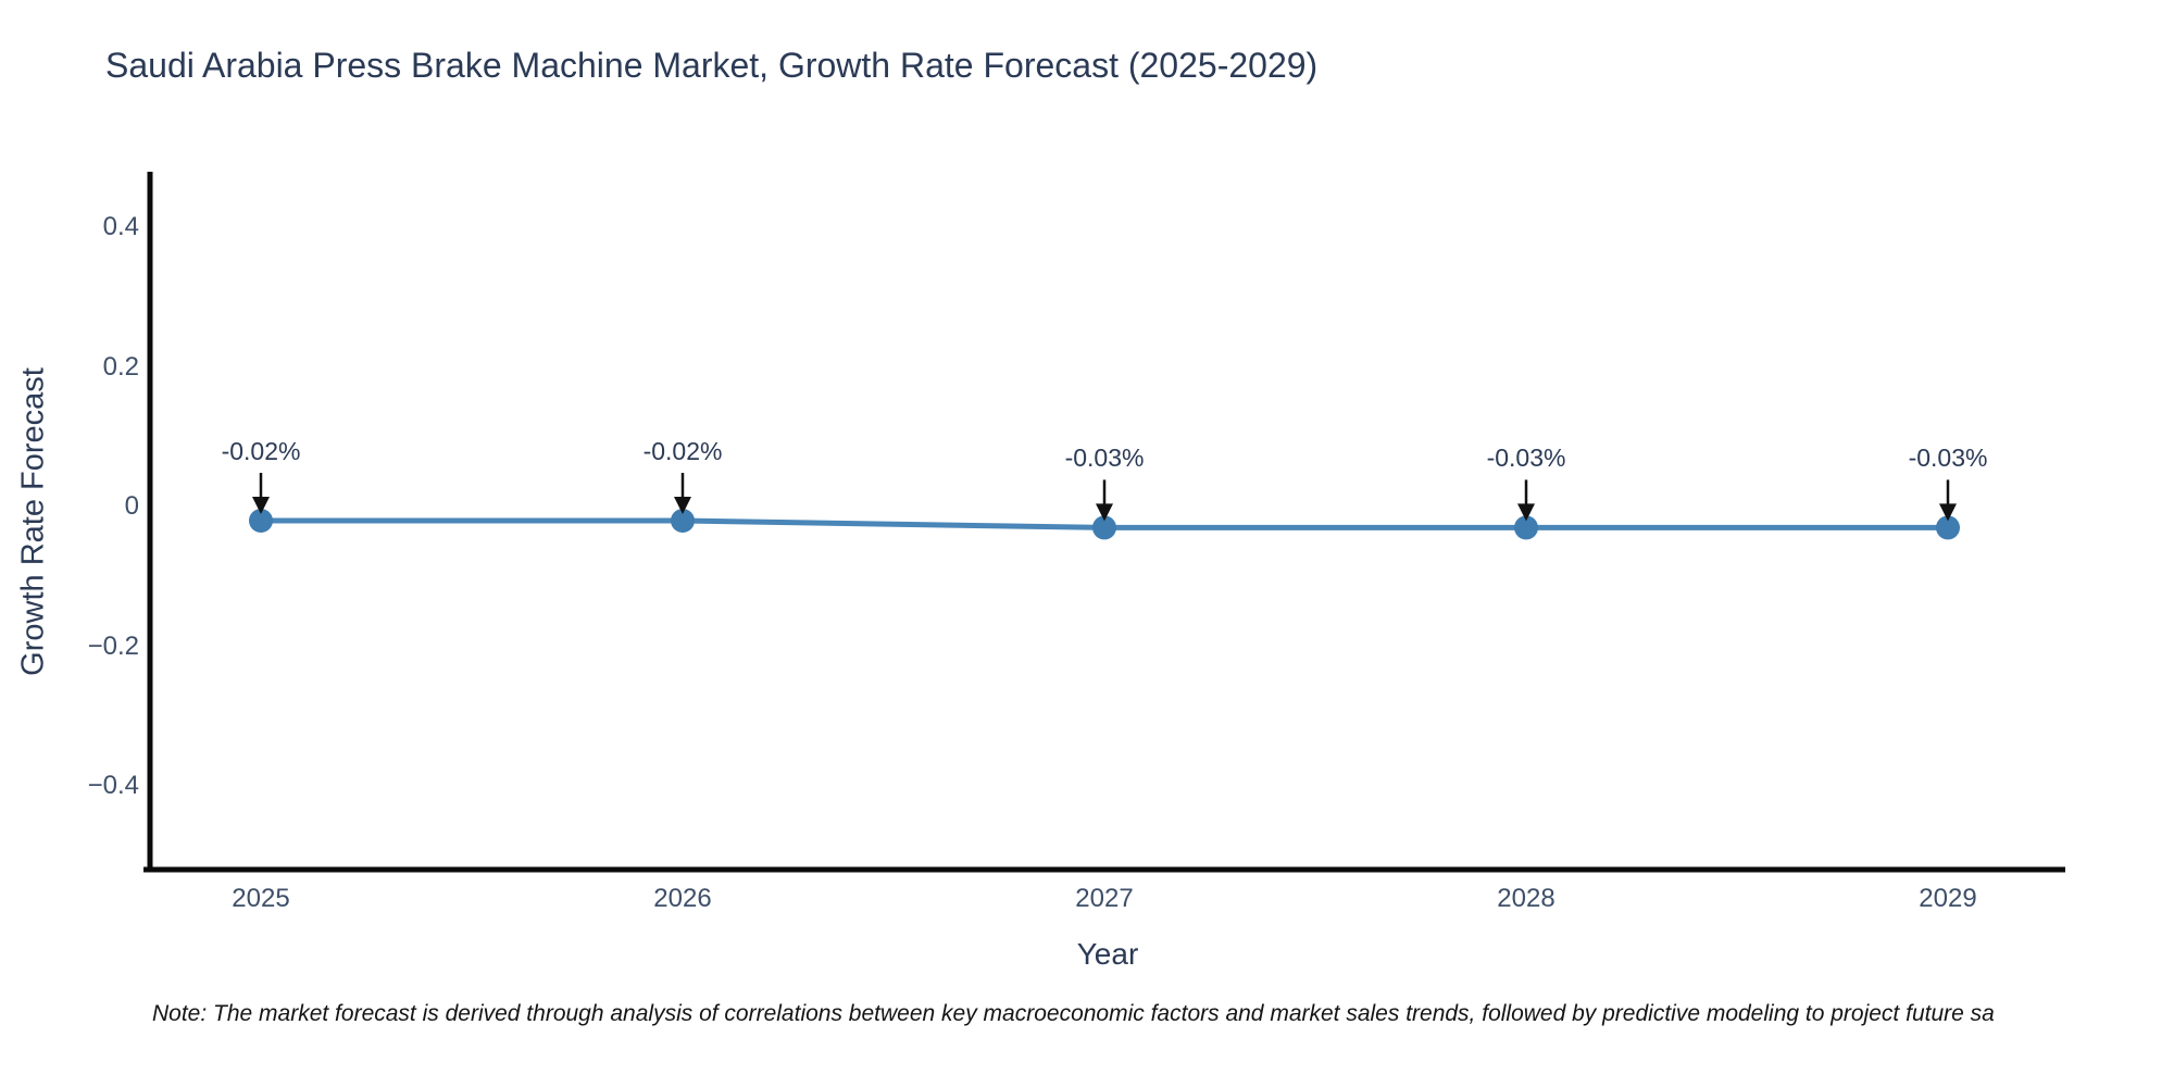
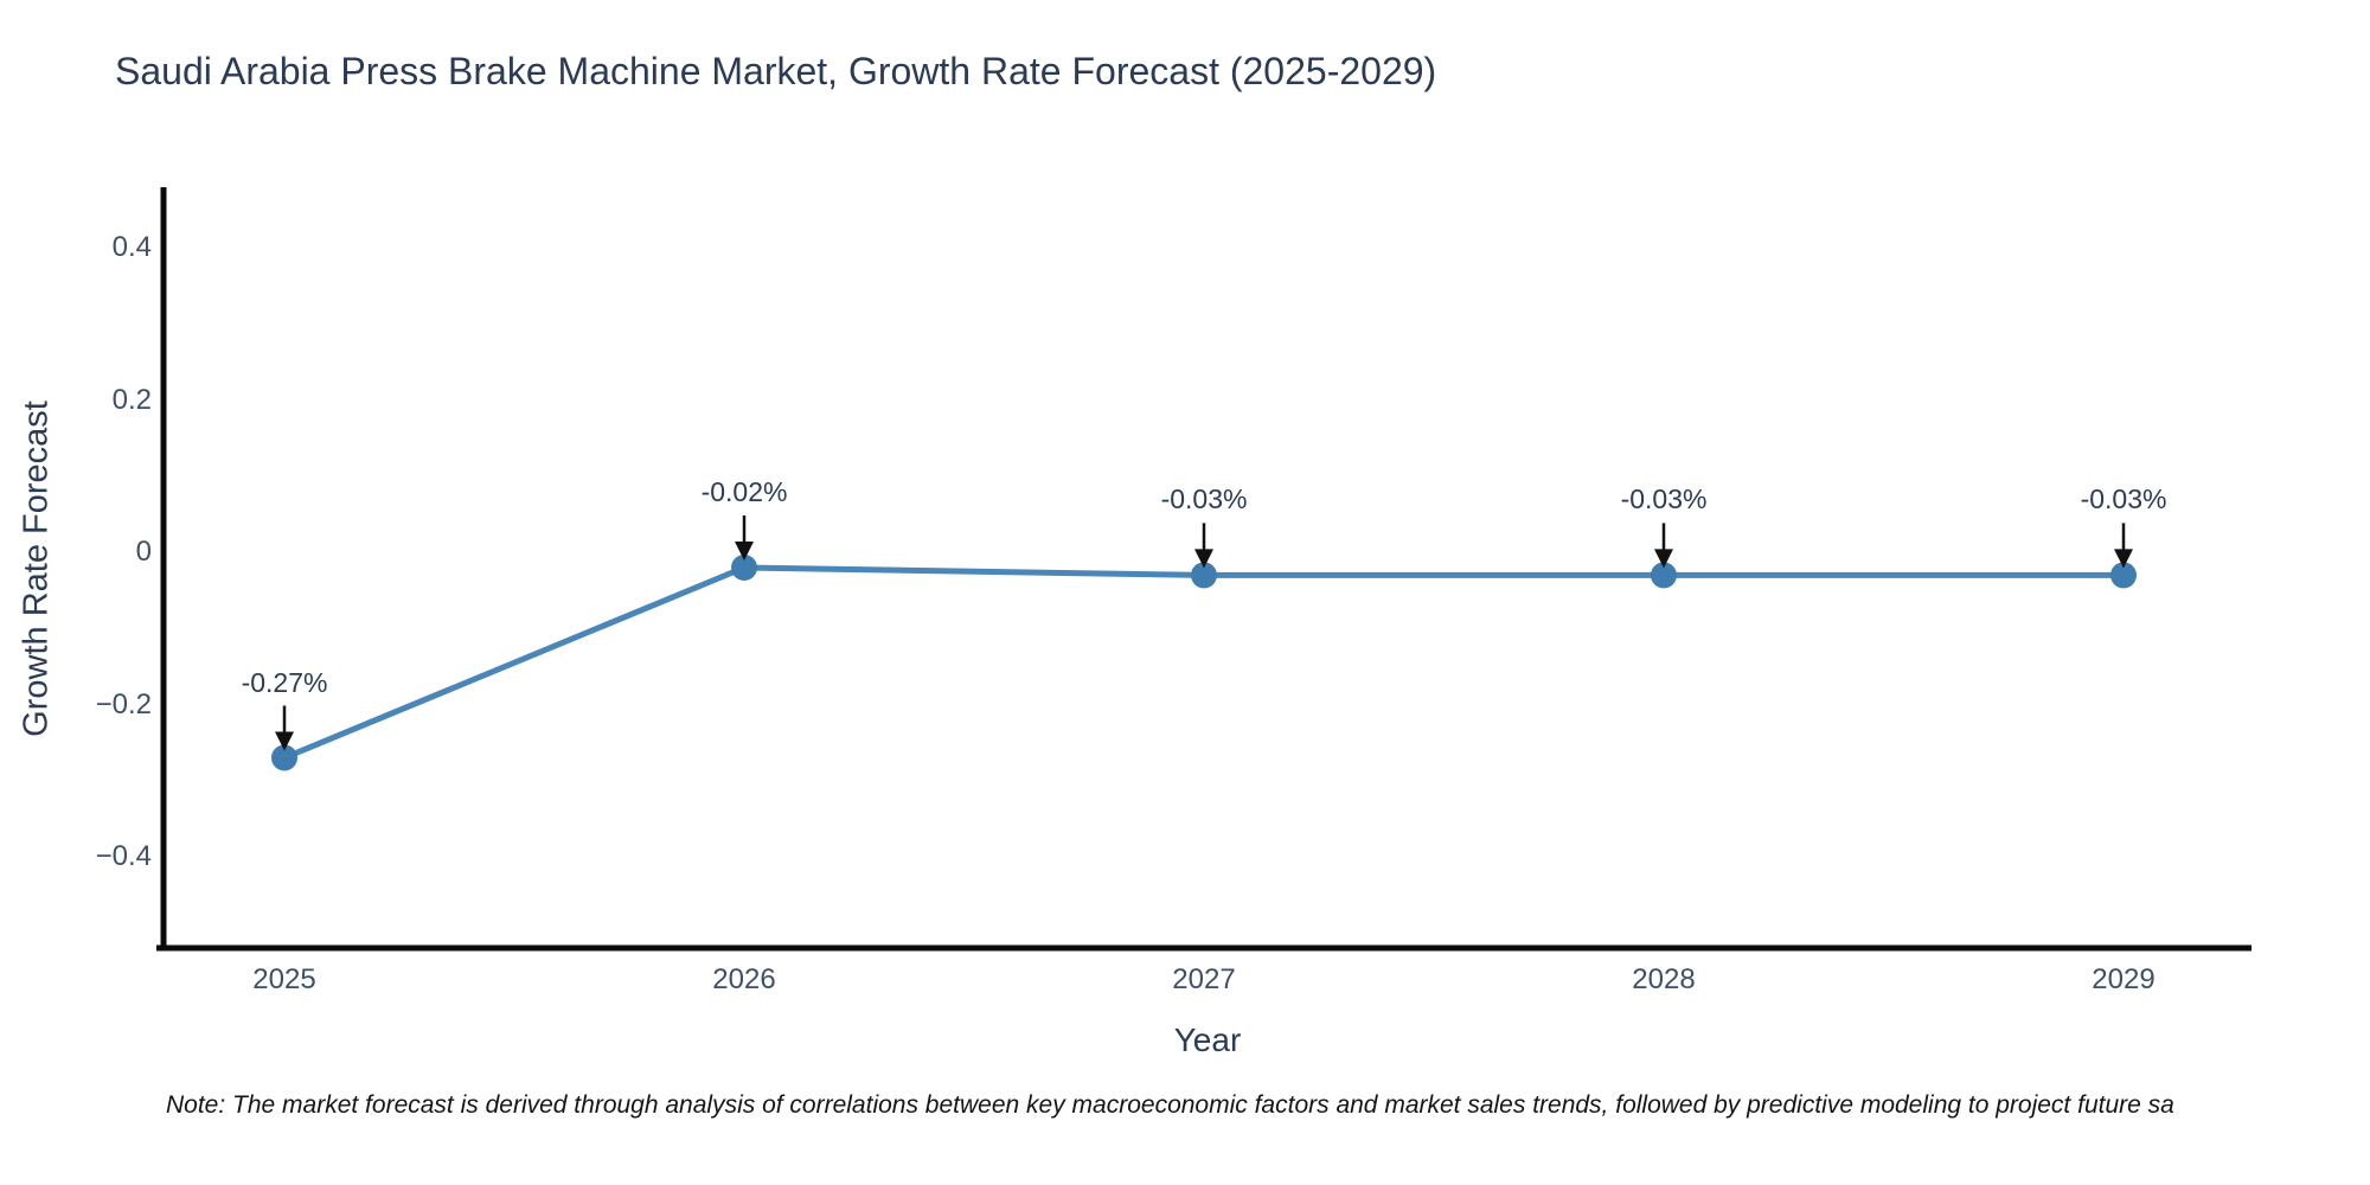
2025: -0.02% -> -0.27%
